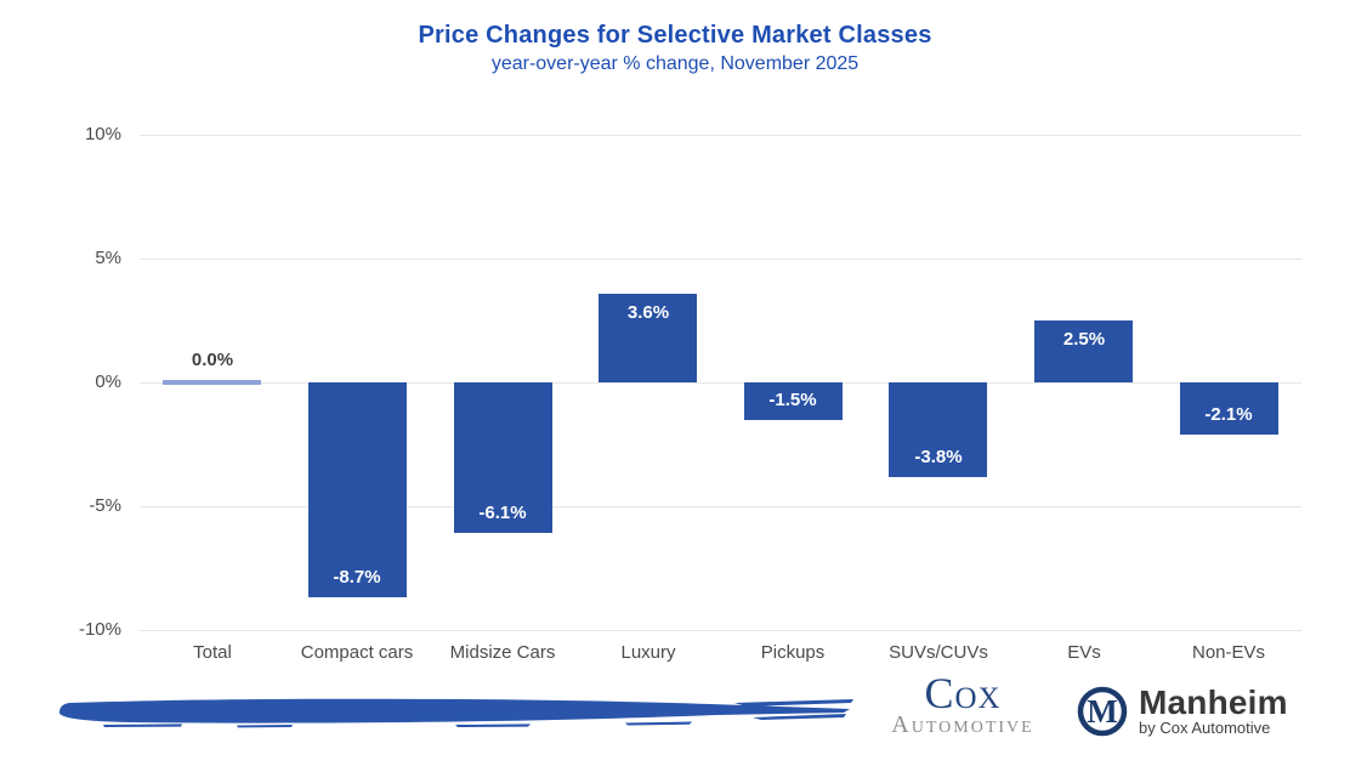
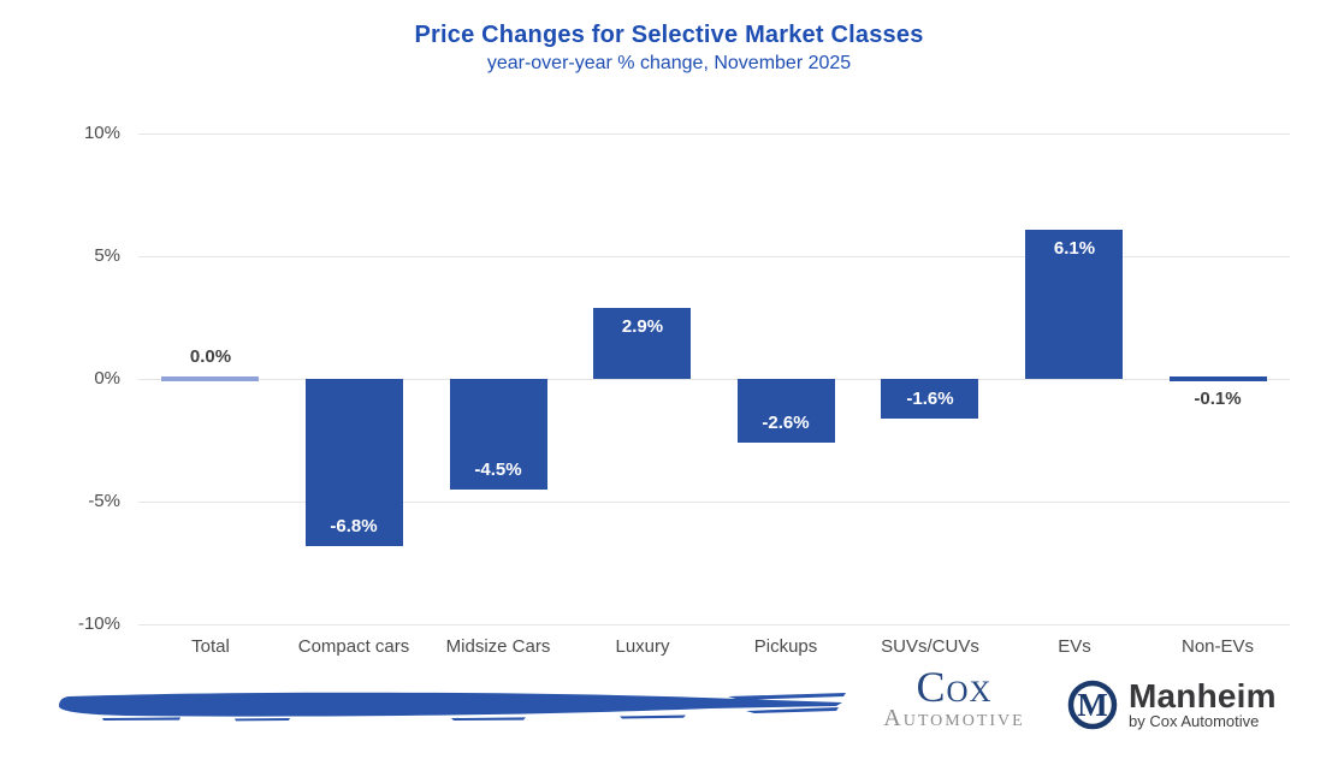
Compact cars: -8.7% -> -6.8%
Midsize Cars: -6.1% -> -4.5%
Luxury: 3.6% -> 2.9%
Pickups: -1.5% -> -2.6%
SUVs/CUVs: -3.8% -> -1.6%
EVs: 2.5% -> 6.1%
Non-EVs: -2.1% -> -0.1%
